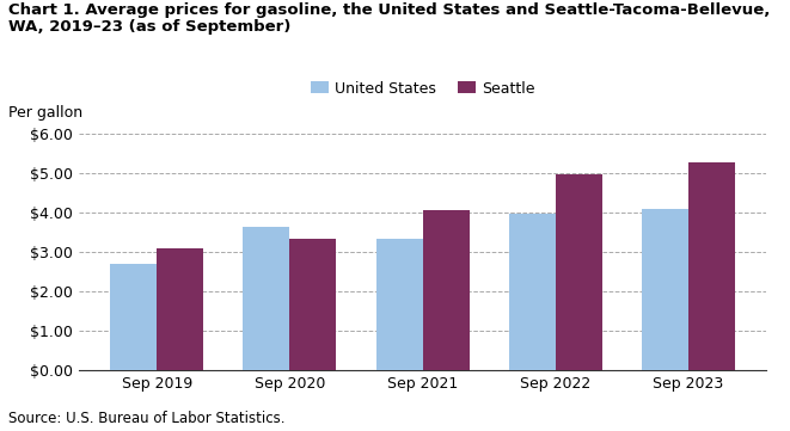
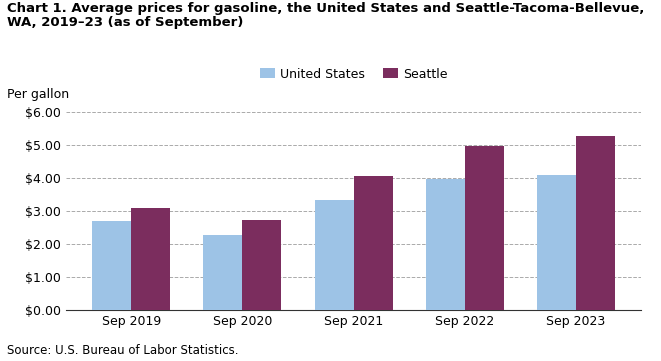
United States/Sep 2020: $3.65 -> $2.27
Seattle/Sep 2020: $3.35 -> $2.72
